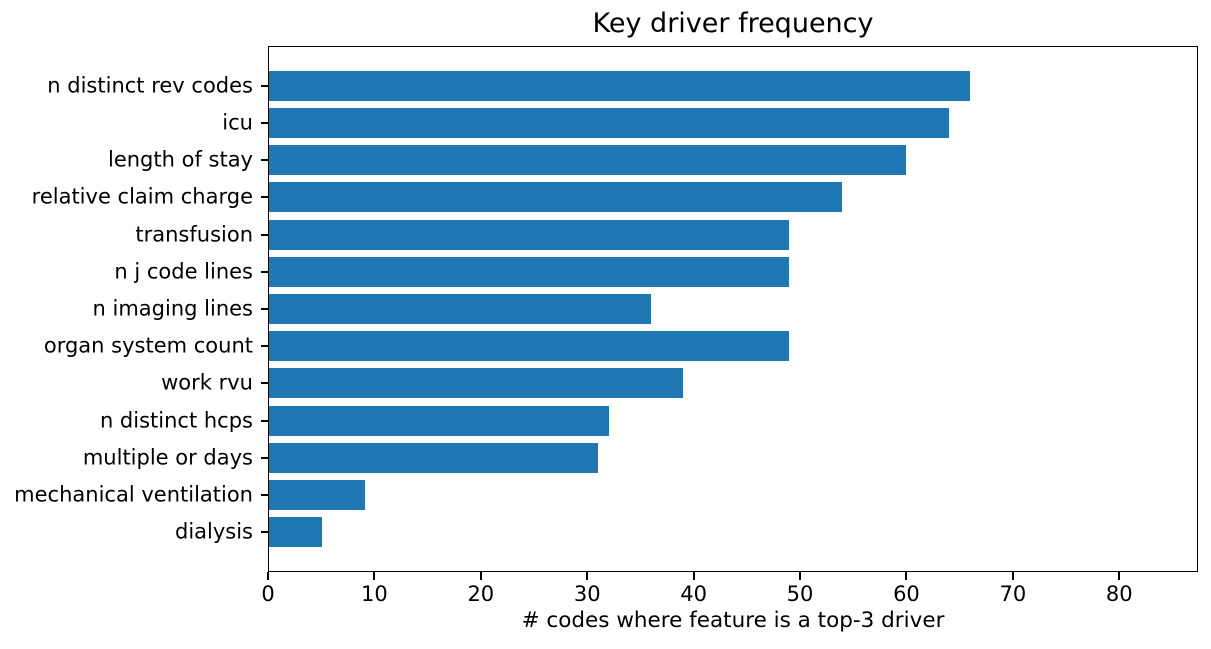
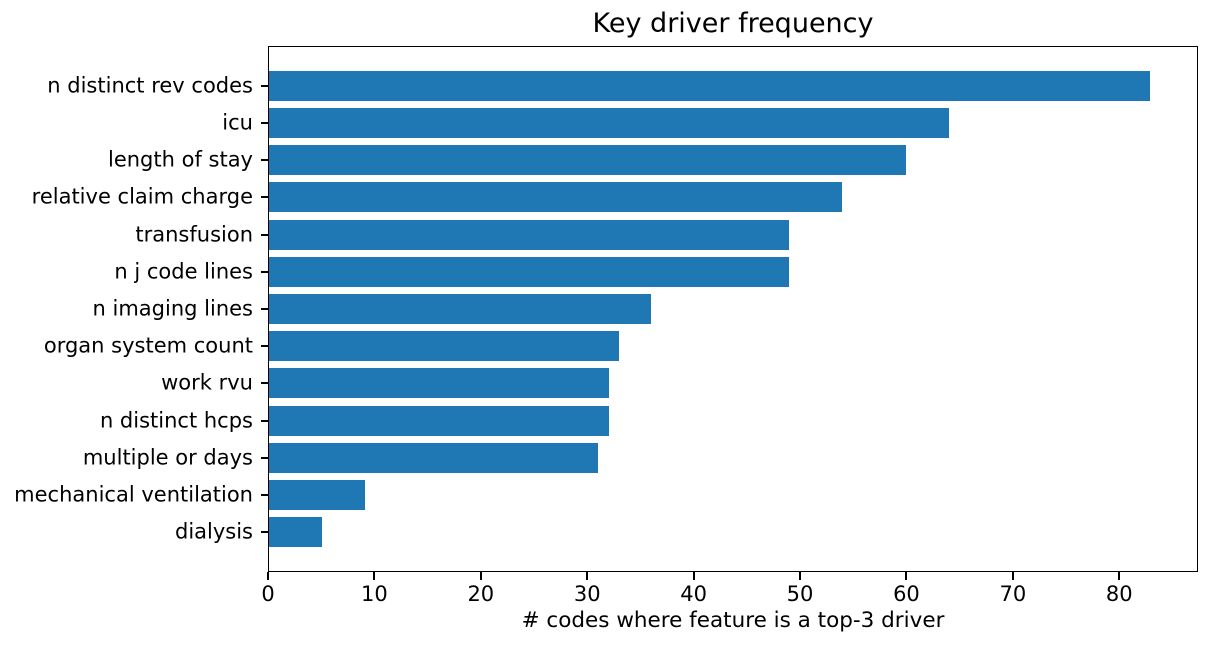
n distinct rev codes: 66 -> 83
organ system count: 49 -> 33
work rvu: 39 -> 32
